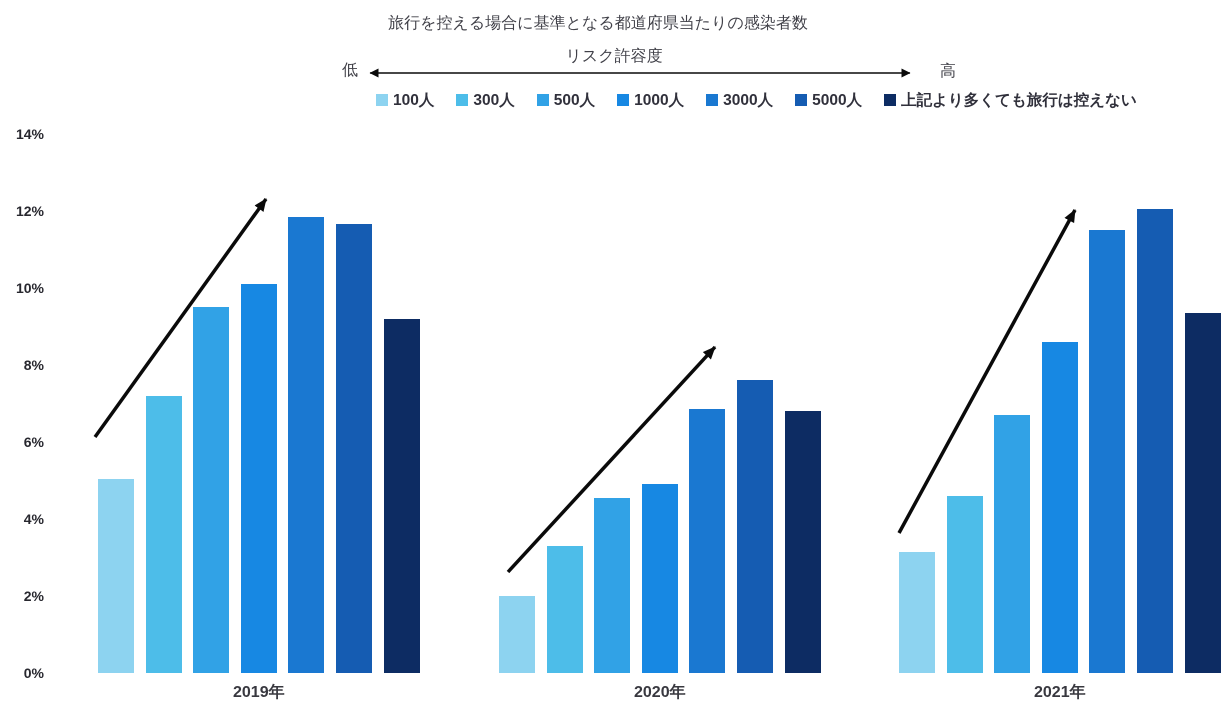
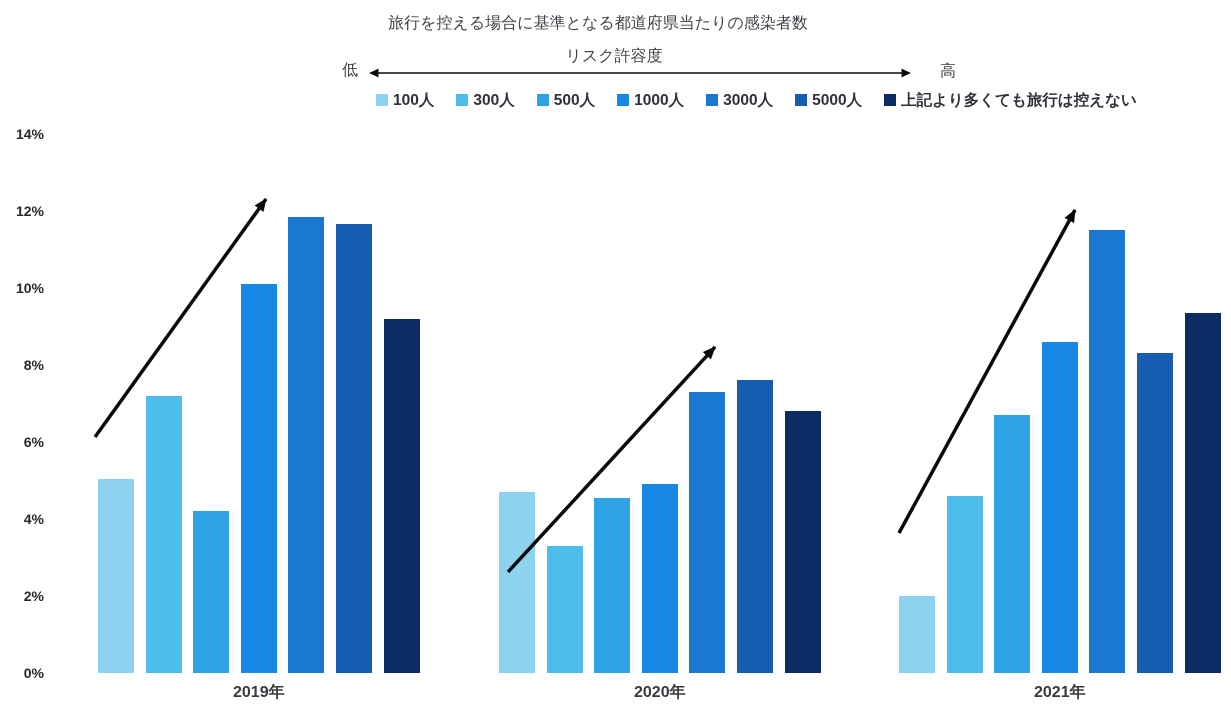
500人/2019年: 9.5% -> 4.2%
100人/2020年: 2.0% -> 4.7%
3000人/2020年: 6.8% -> 7.3%
100人/2021年: 3.1% -> 2.0%
5000人/2021年: 12.1% -> 8.3%
